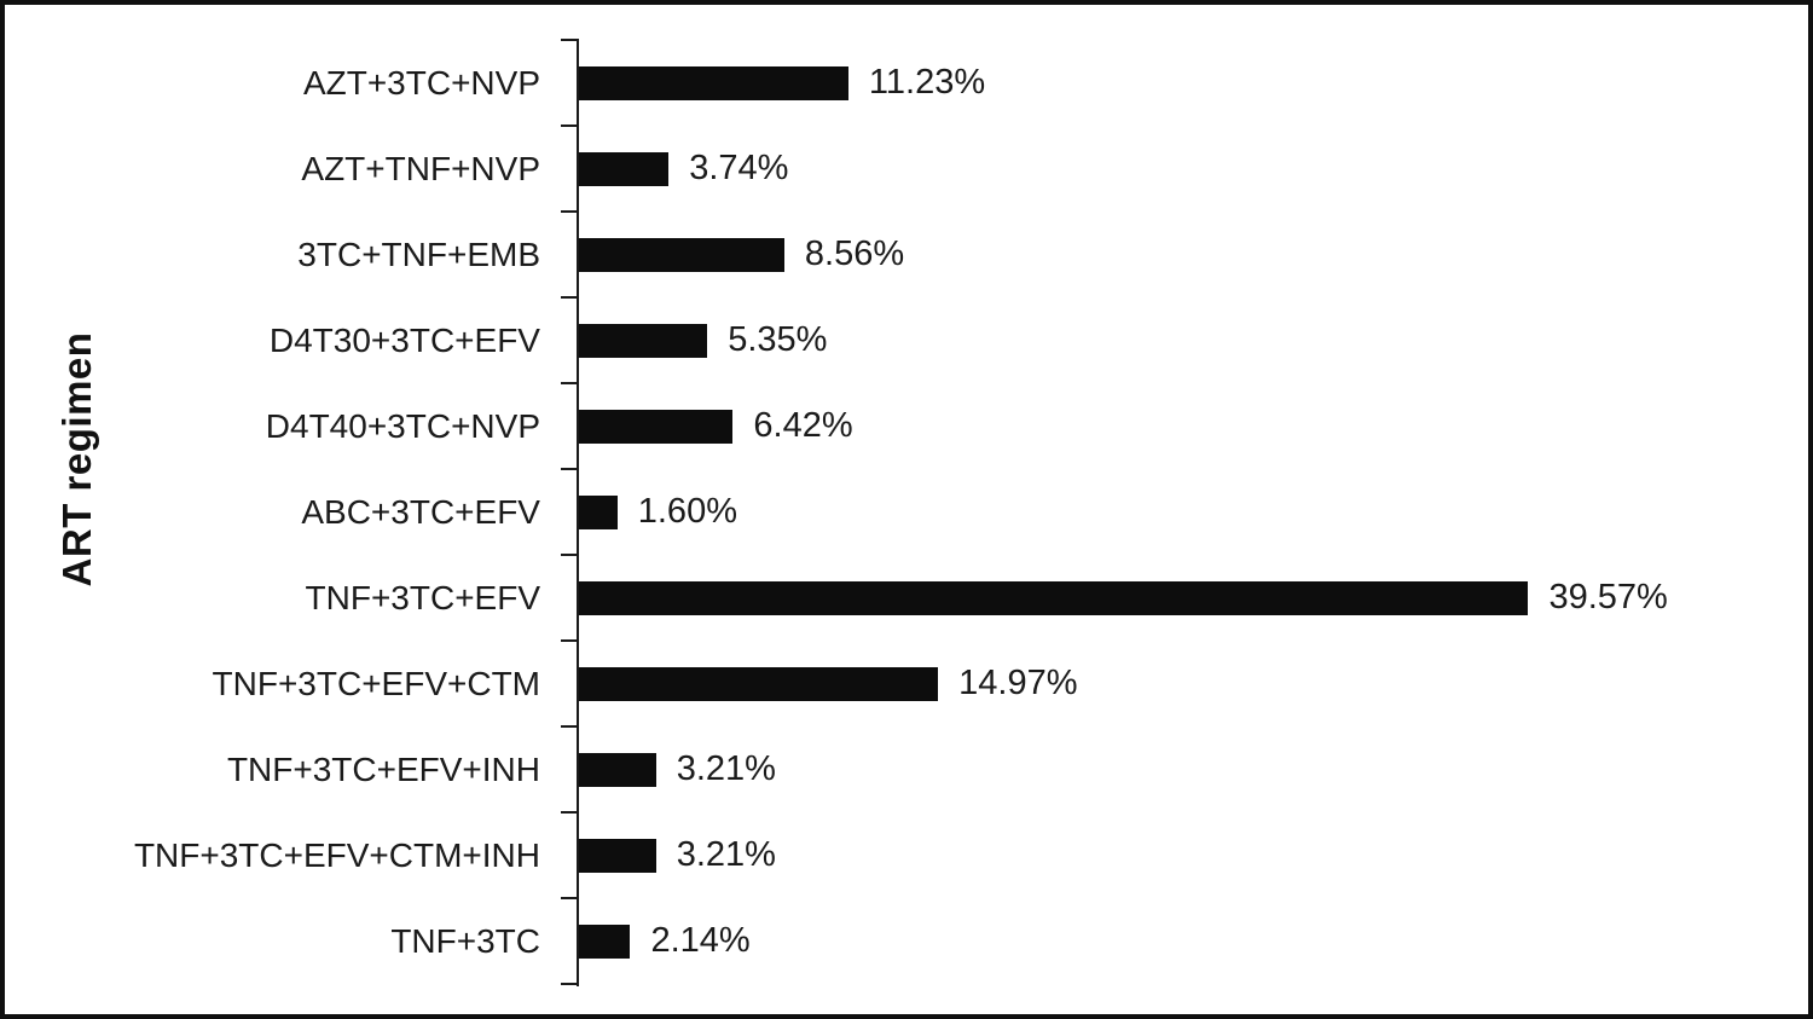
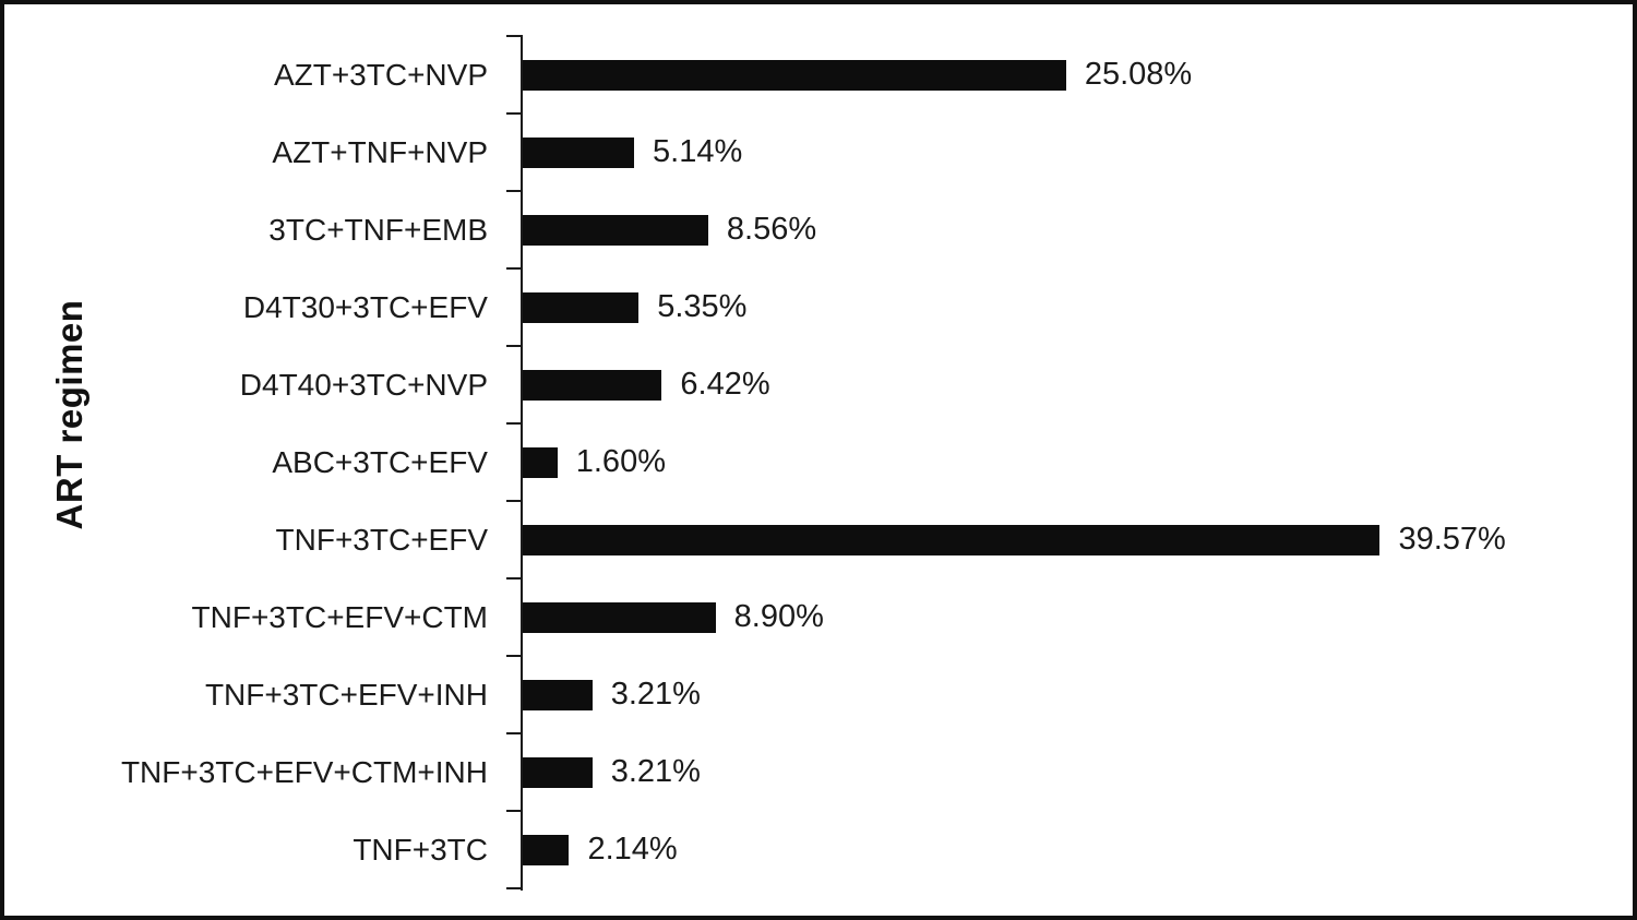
AZT+3TC+NVP: 11.23% -> 25.08%
AZT+TNF+NVP: 3.74% -> 5.14%
TNF+3TC+EFV+CTM: 14.97% -> 8.90%
